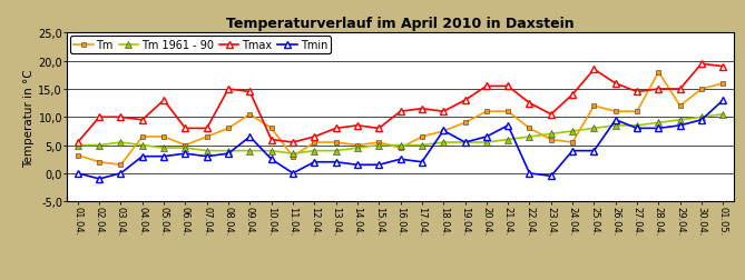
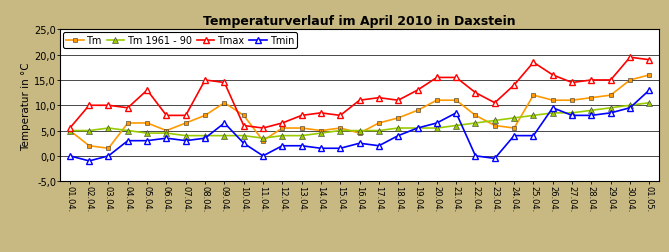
Tm/01.04.: 3,2 -> 5,0
Tmin/18.04.: 7,6 -> 4,0
Tm/28.04.: 18,0 -> 11,5
